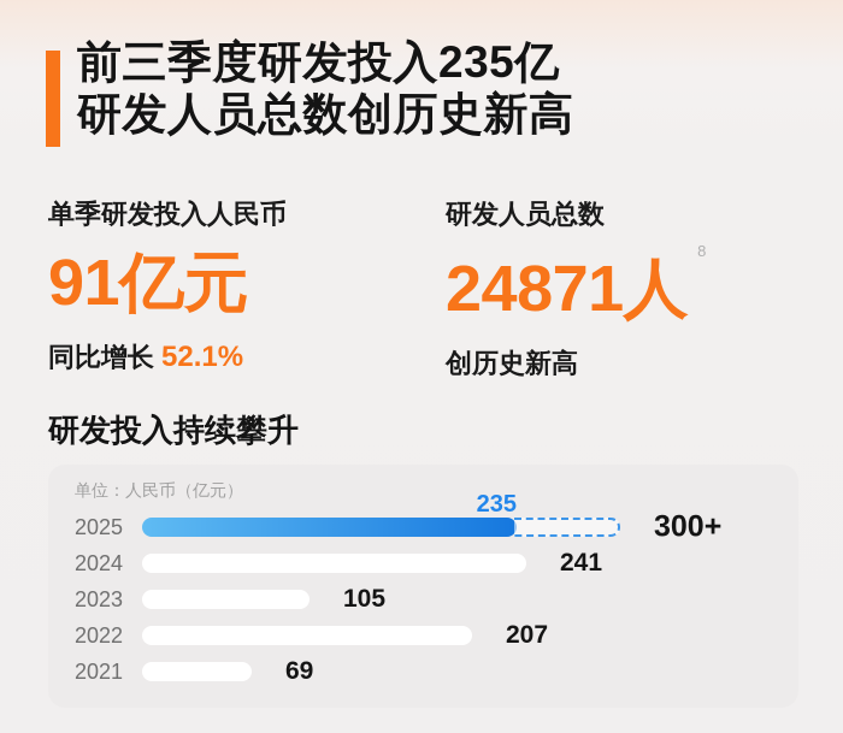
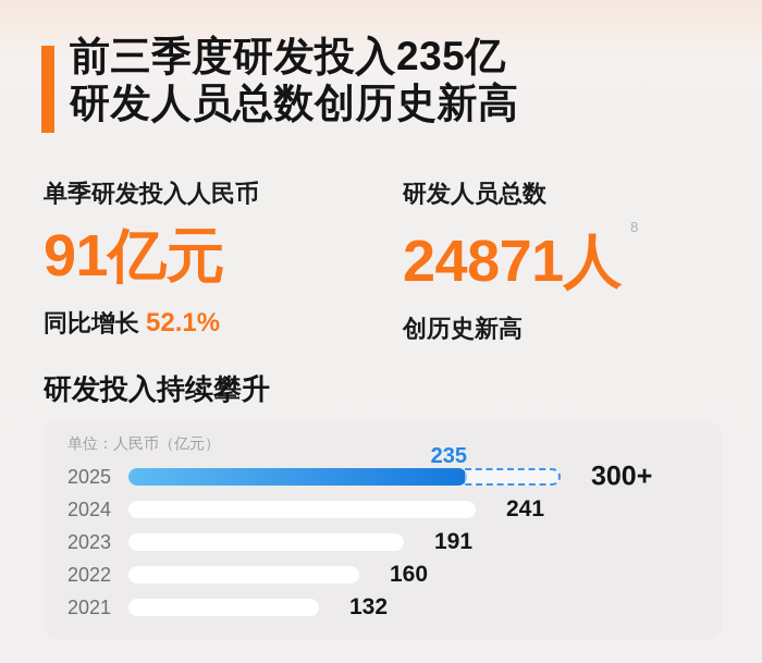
2023: 105 -> 191
2022: 207 -> 160
2021: 69 -> 132
